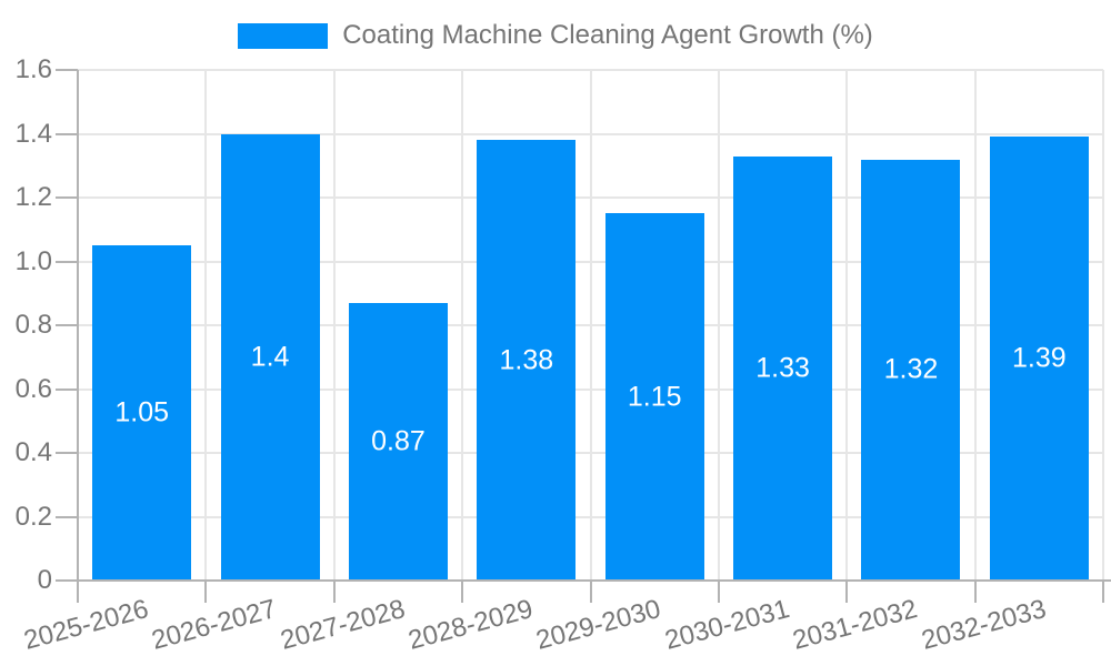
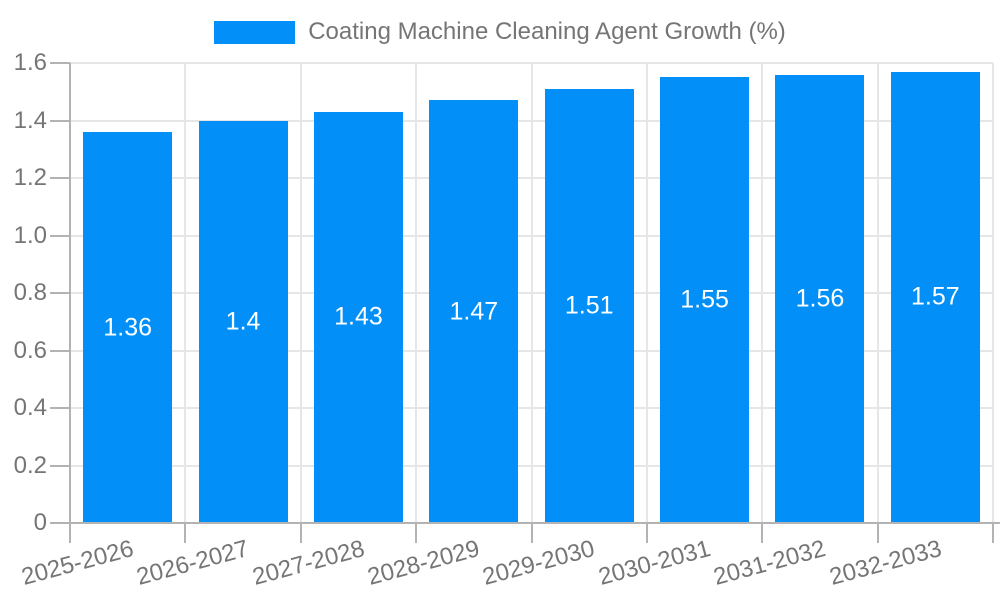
2025-2026: 1.05 -> 1.36
2027-2028: 0.87 -> 1.43
2028-2029: 1.38 -> 1.47
2029-2030: 1.15 -> 1.51
2030-2031: 1.33 -> 1.55
2031-2032: 1.32 -> 1.56
2032-2033: 1.39 -> 1.57
